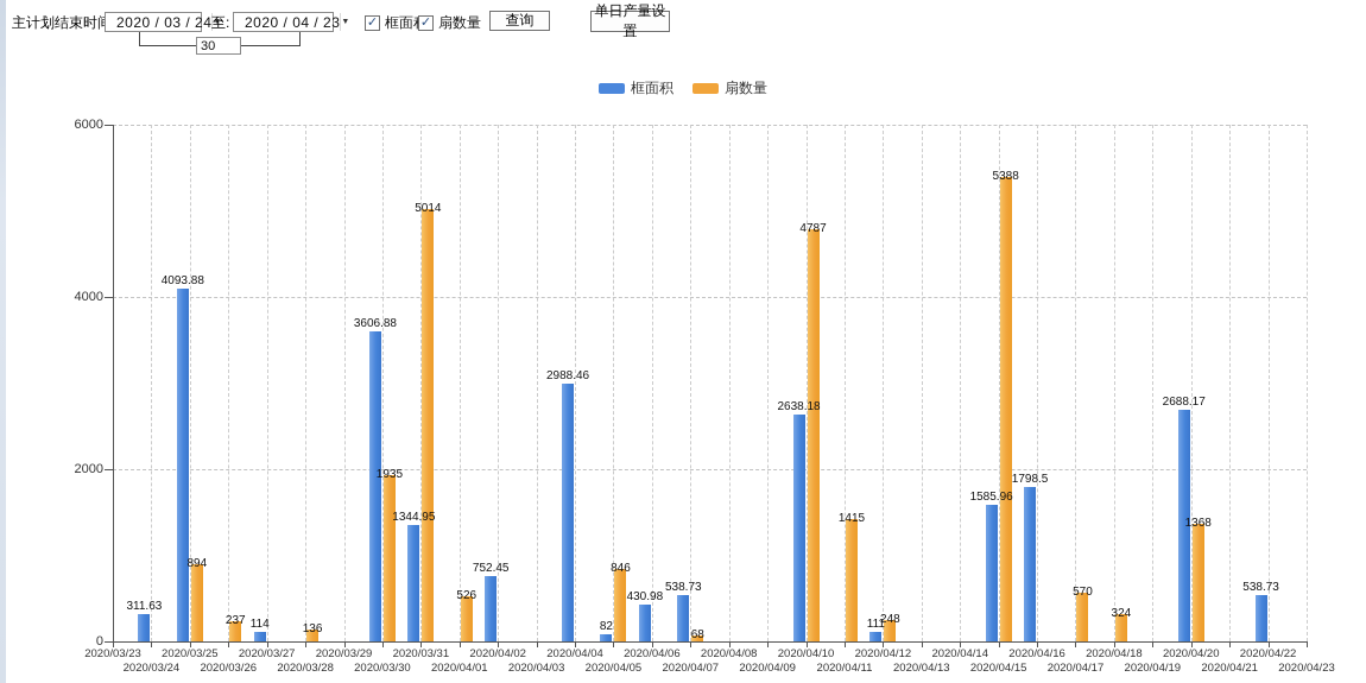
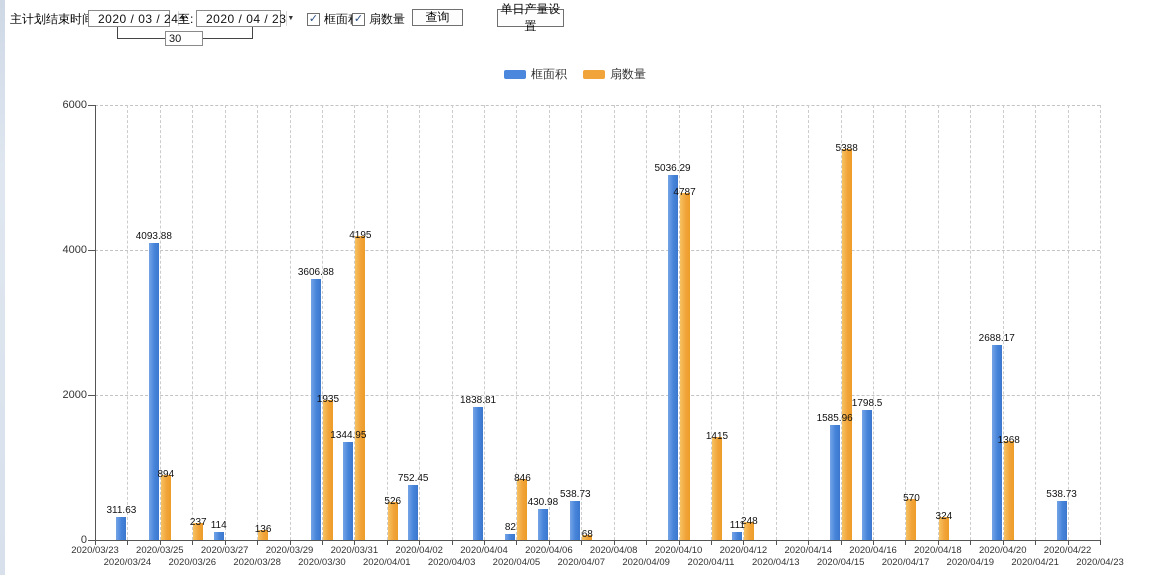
扇数量/2020/03/31: 5014 -> 4195
框面积/2020/04/04: 2988.46 -> 1838.81
框面积/2020/04/10: 2638.18 -> 5036.29
